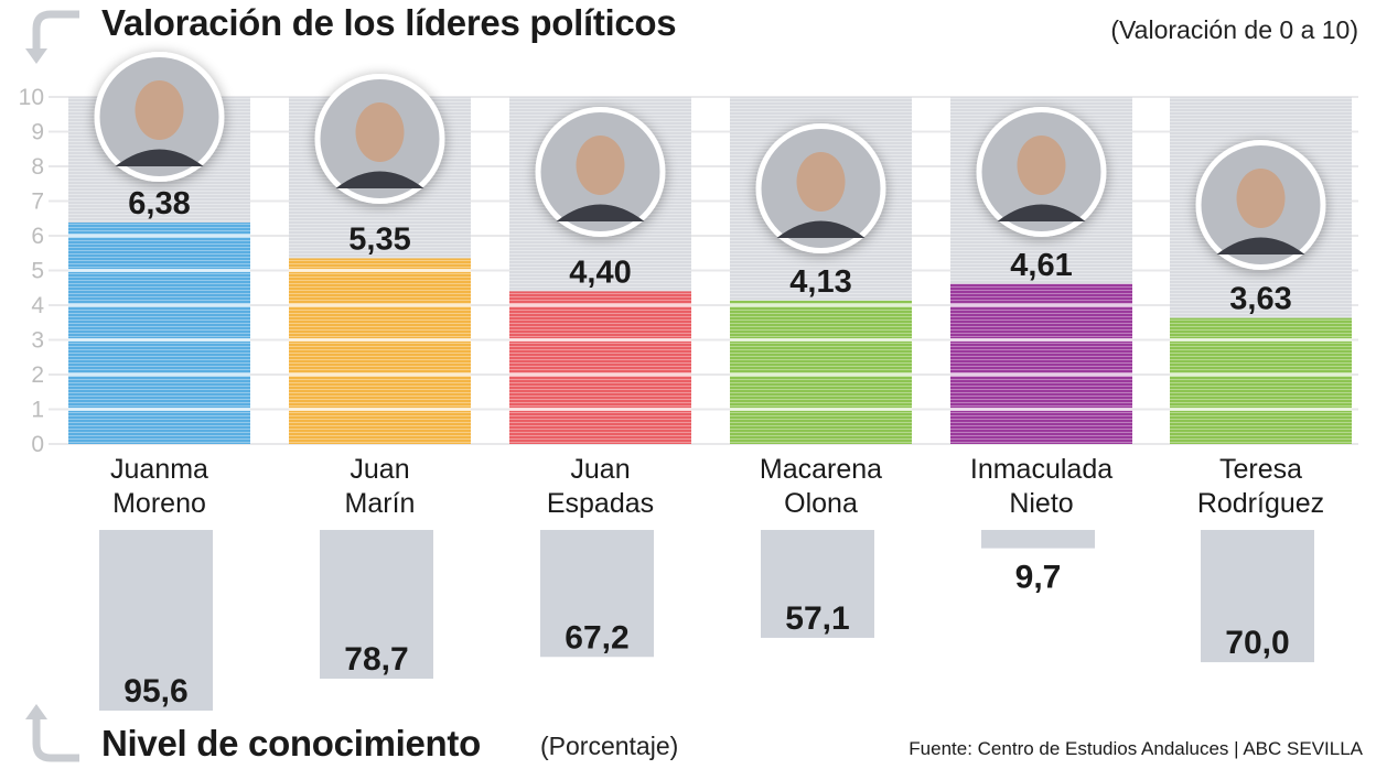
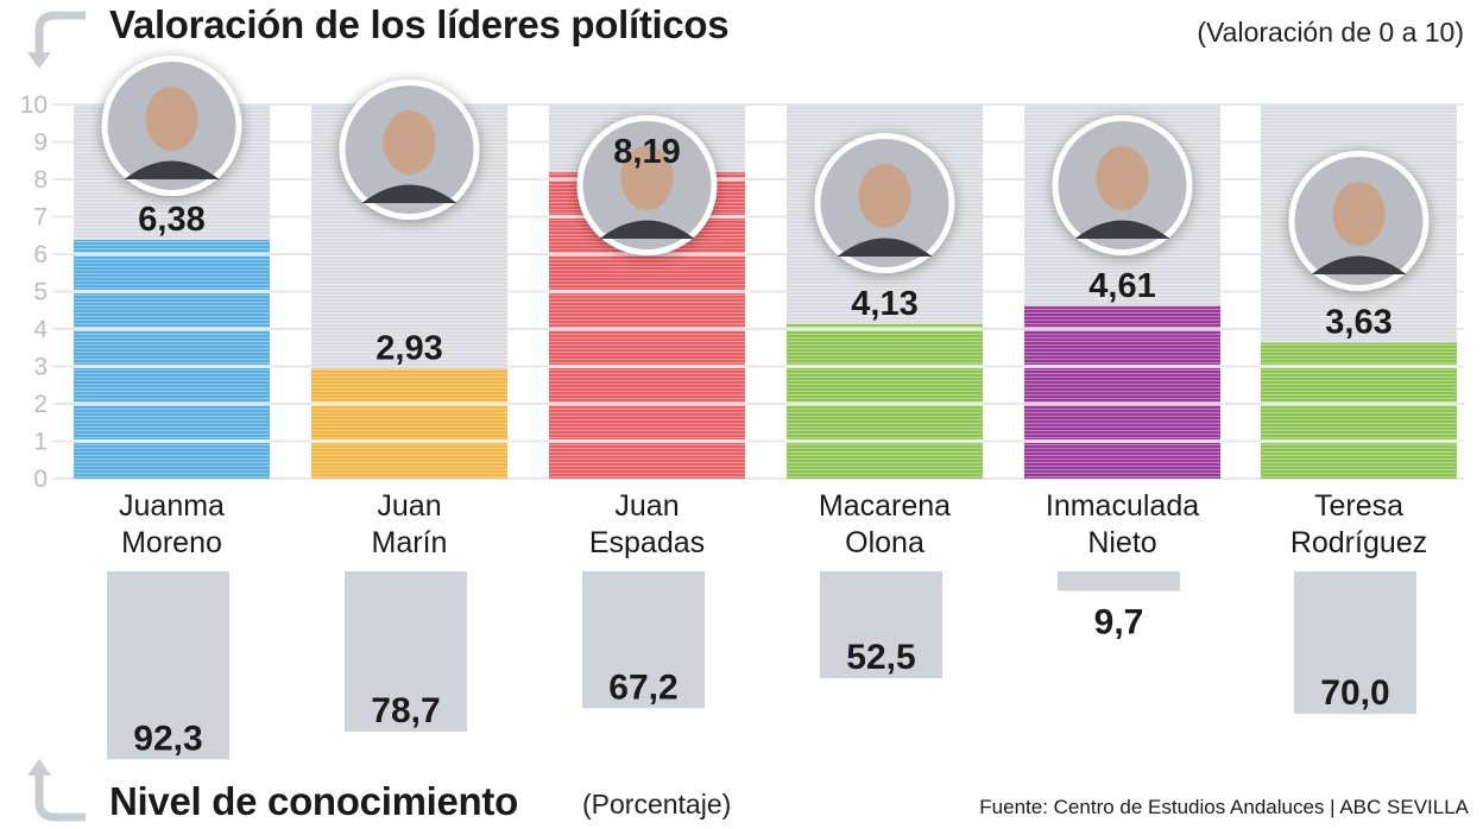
Valoración de los líderes políticos/Juan Marín: 5,35 -> 2,93
Valoración de los líderes políticos/Juan Espadas: 4,40 -> 8,19
Nivel de conocimiento/Juanma Moreno: 95,6 -> 92,3
Nivel de conocimiento/Macarena Olona: 57,1 -> 52,5
